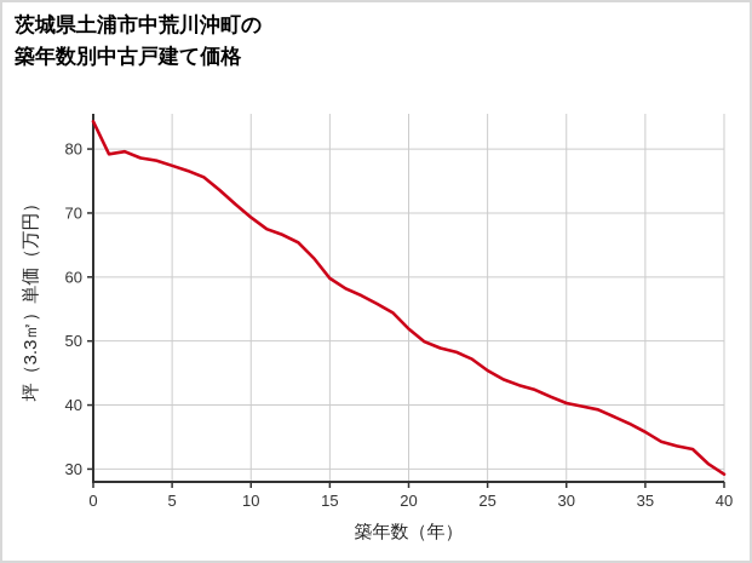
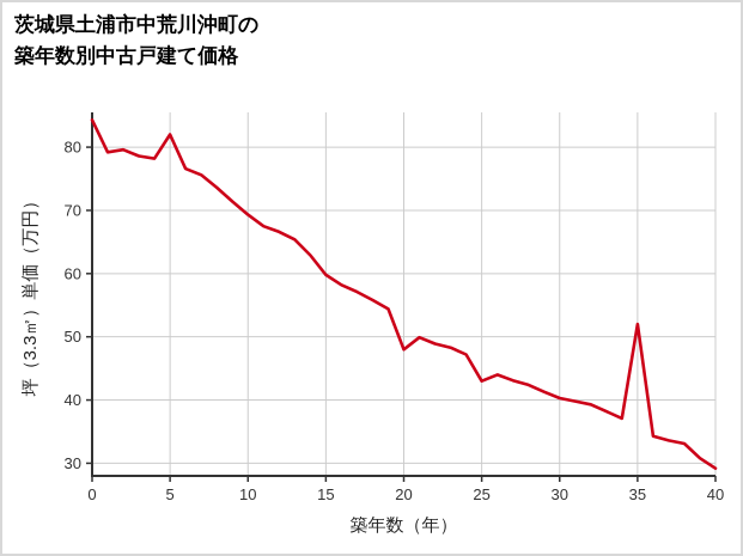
5: 77 -> 82
20: 52 -> 48
25: 45 -> 43
35: 36 -> 52
